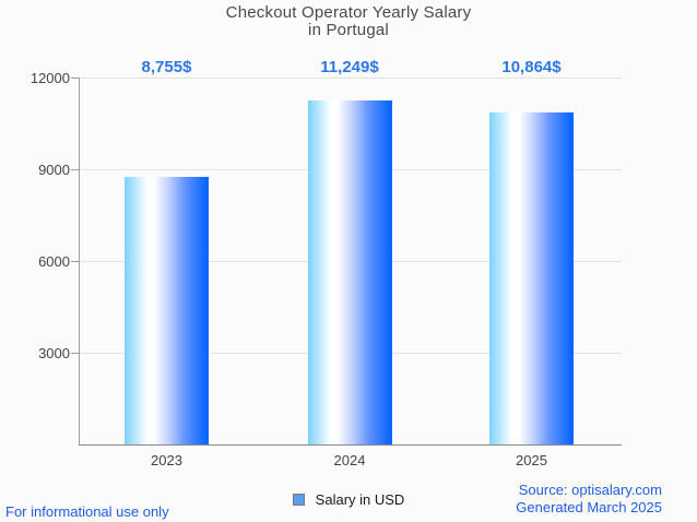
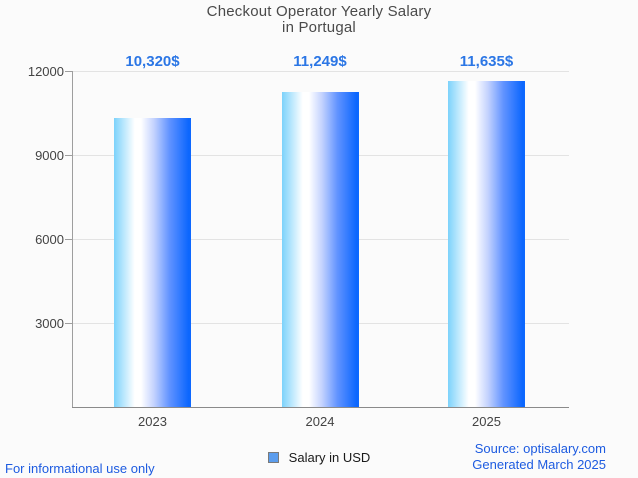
2023: 8,755 -> 10,320
2025: 10,864 -> 11,635
